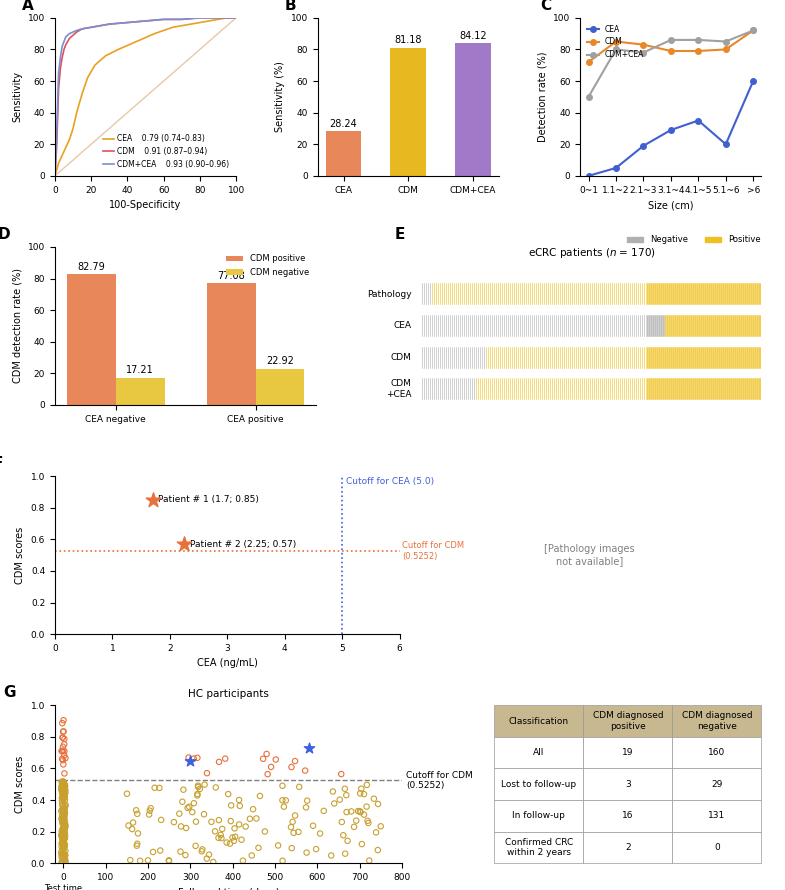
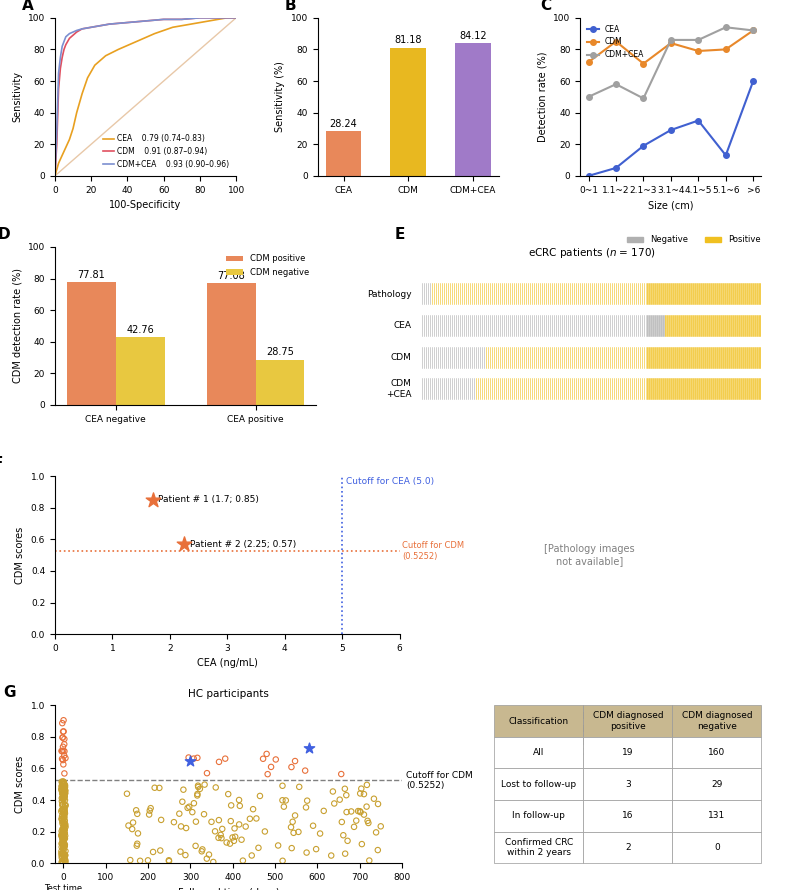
CDM+CEA/1.1~2: 80 -> 58
CDM/2.1~3: 83 -> 71
CDM+CEA/2.1~3: 78 -> 49
CDM/3.1~4: 79 -> 84
CEA/5.1~6: 20 -> 13
CDM+CEA/5.1~6: 85 -> 94
CDM positive/CEA negative: 82.79 -> 77.81
CDM negative/CEA negative: 17.21 -> 42.76
CDM negative/CEA positive: 22.92 -> 28.75
